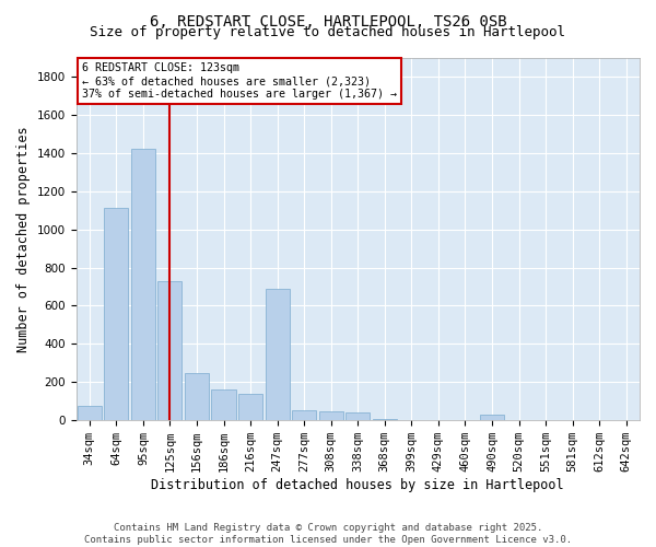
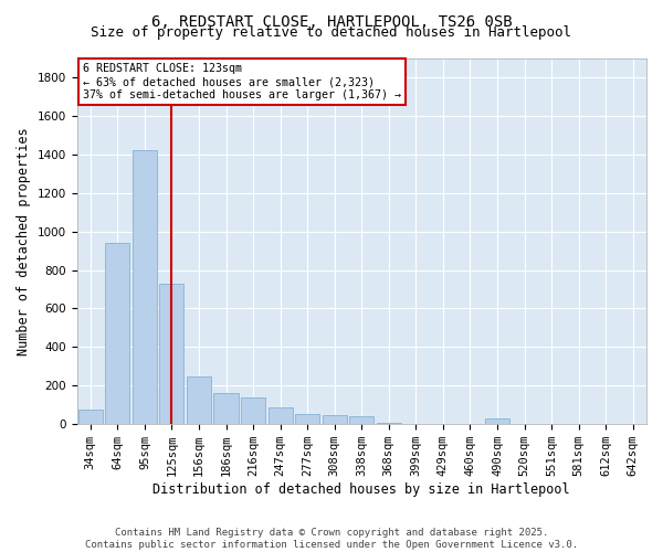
64sqm: 1110 -> 940
247sqm: 690 -> 90
